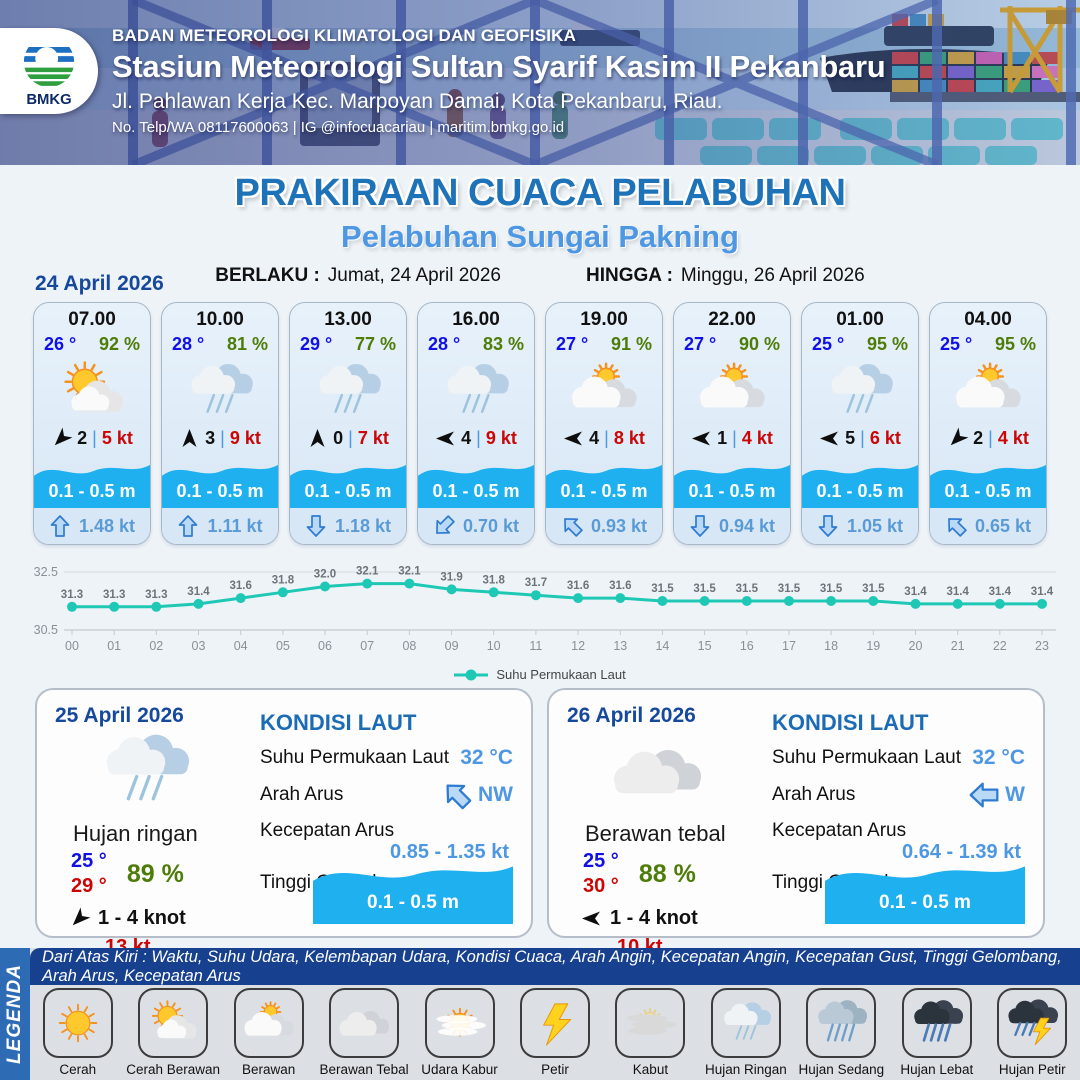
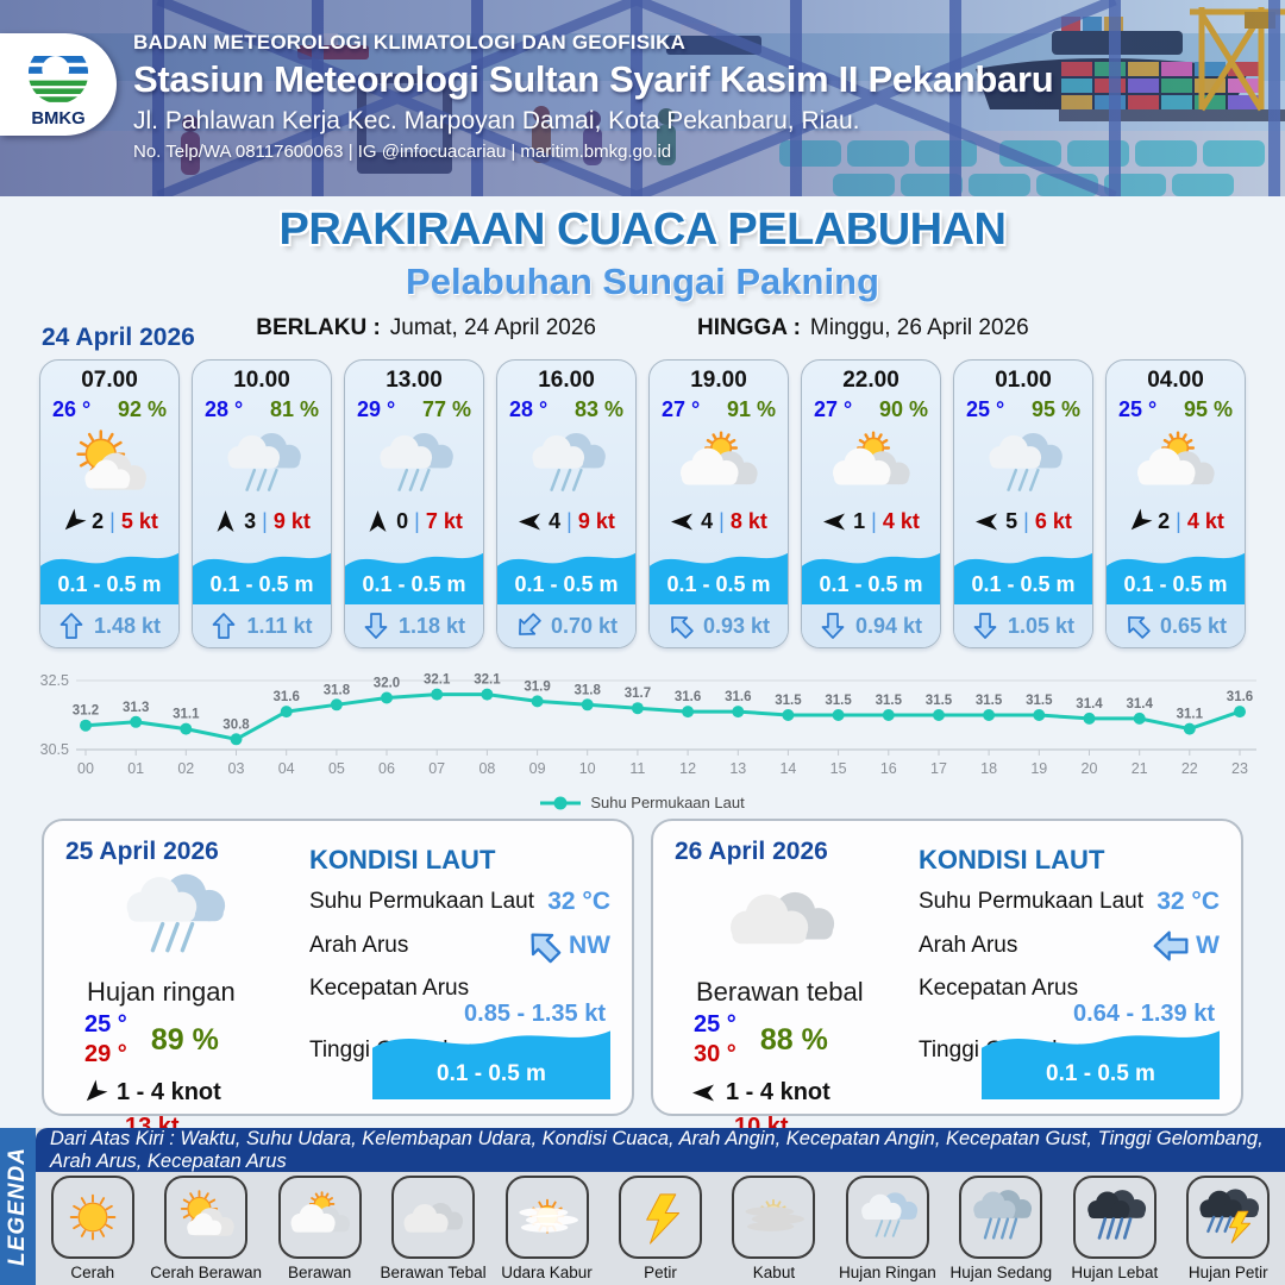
00: 31.3 -> 31.2
02: 31.3 -> 31.1
03: 31.4 -> 30.8
22: 31.4 -> 31.1
23: 31.4 -> 31.6
